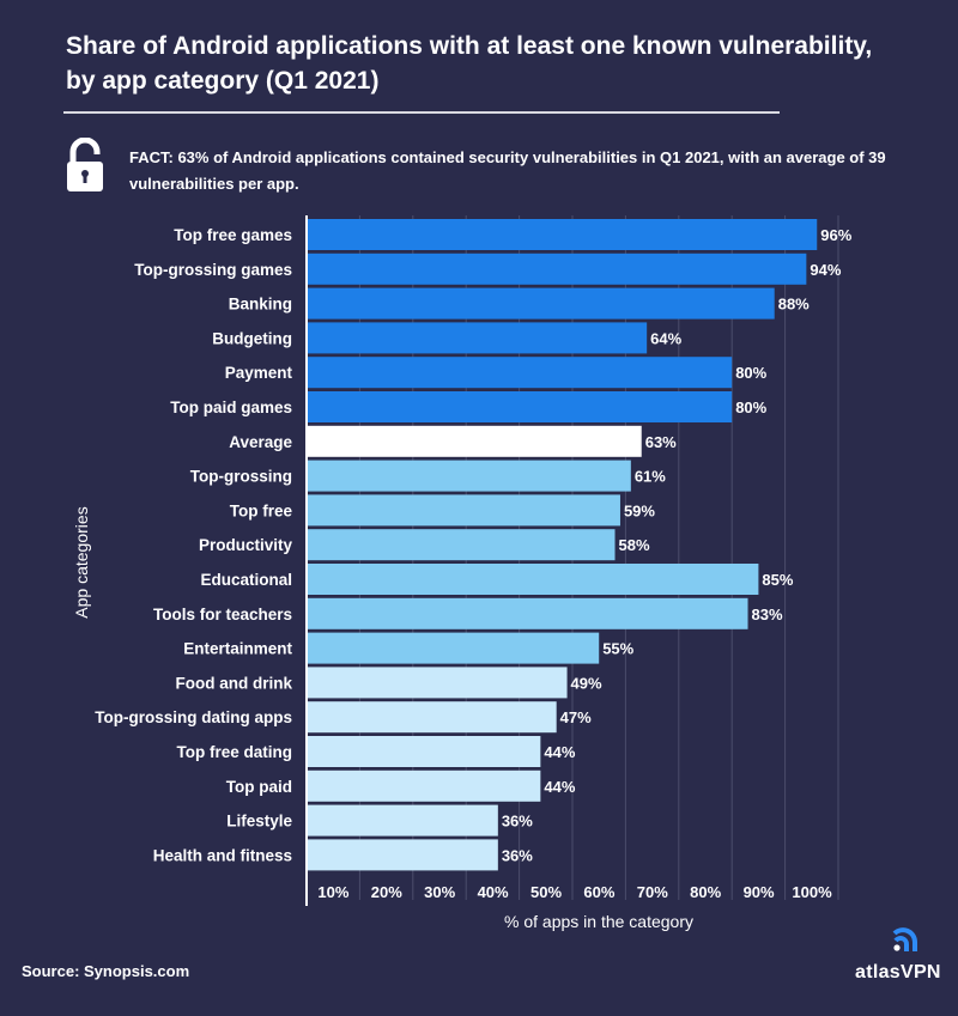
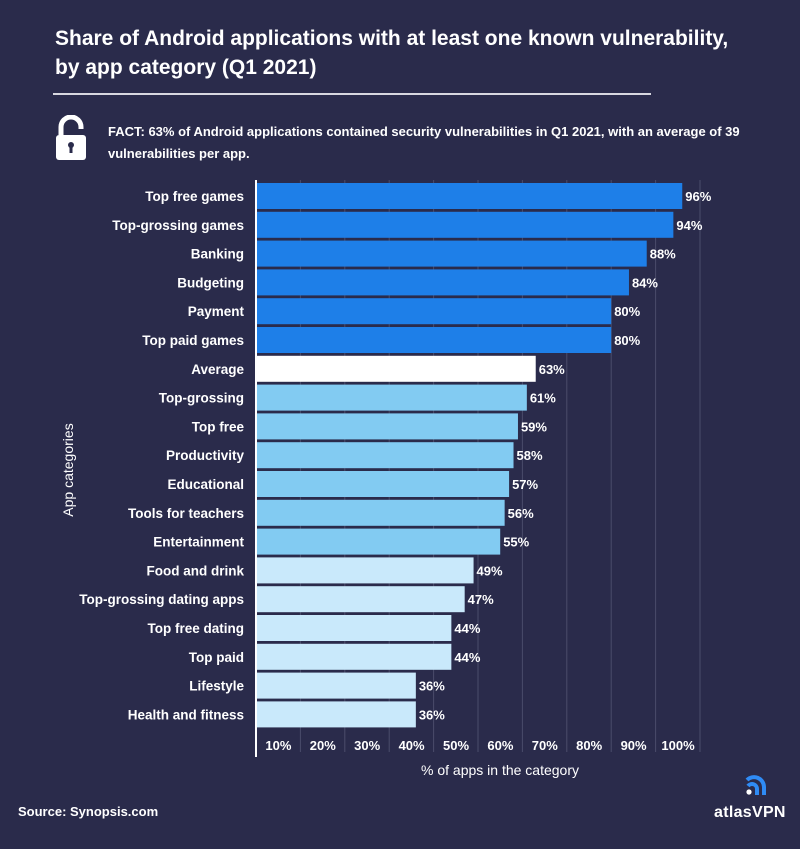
Budgeting: 64% -> 84%
Educational: 85% -> 57%
Tools for teachers: 83% -> 56%
